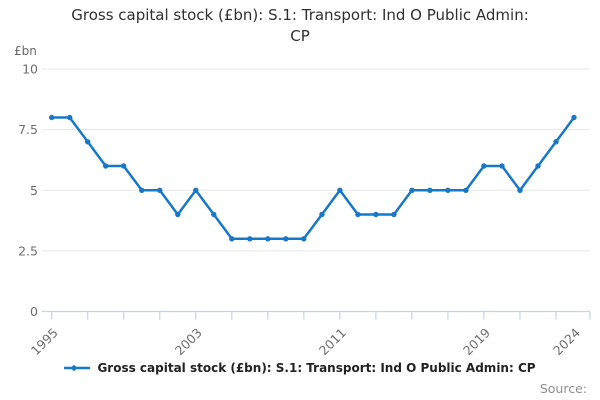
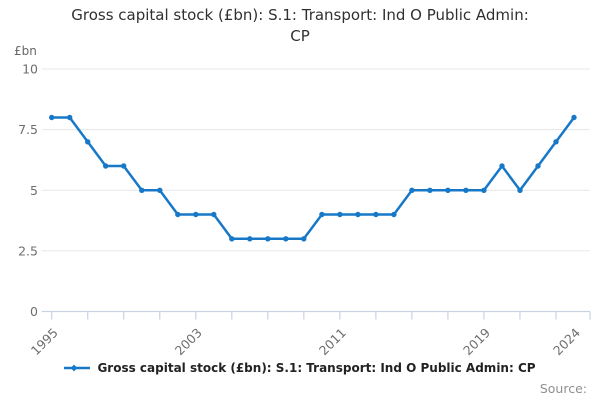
2003: 5 -> 4
2011: 5 -> 4
2019: 6 -> 5
